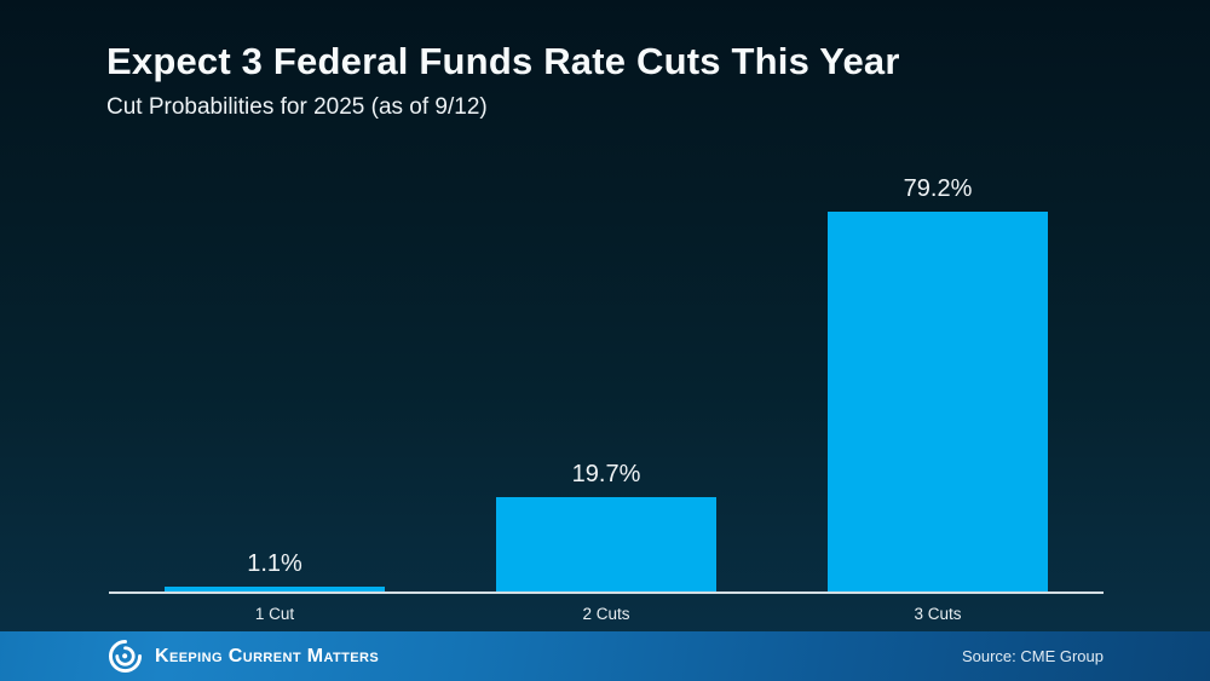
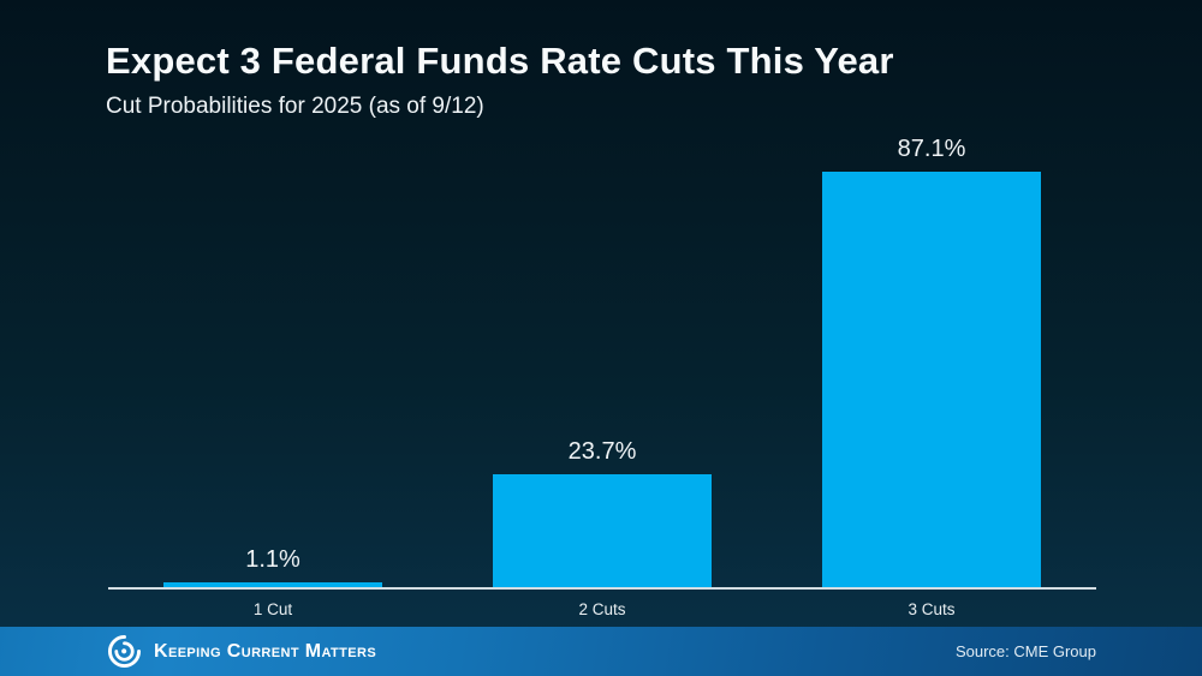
2 Cuts: 19.7% -> 23.7%
3 Cuts: 79.2% -> 87.1%
